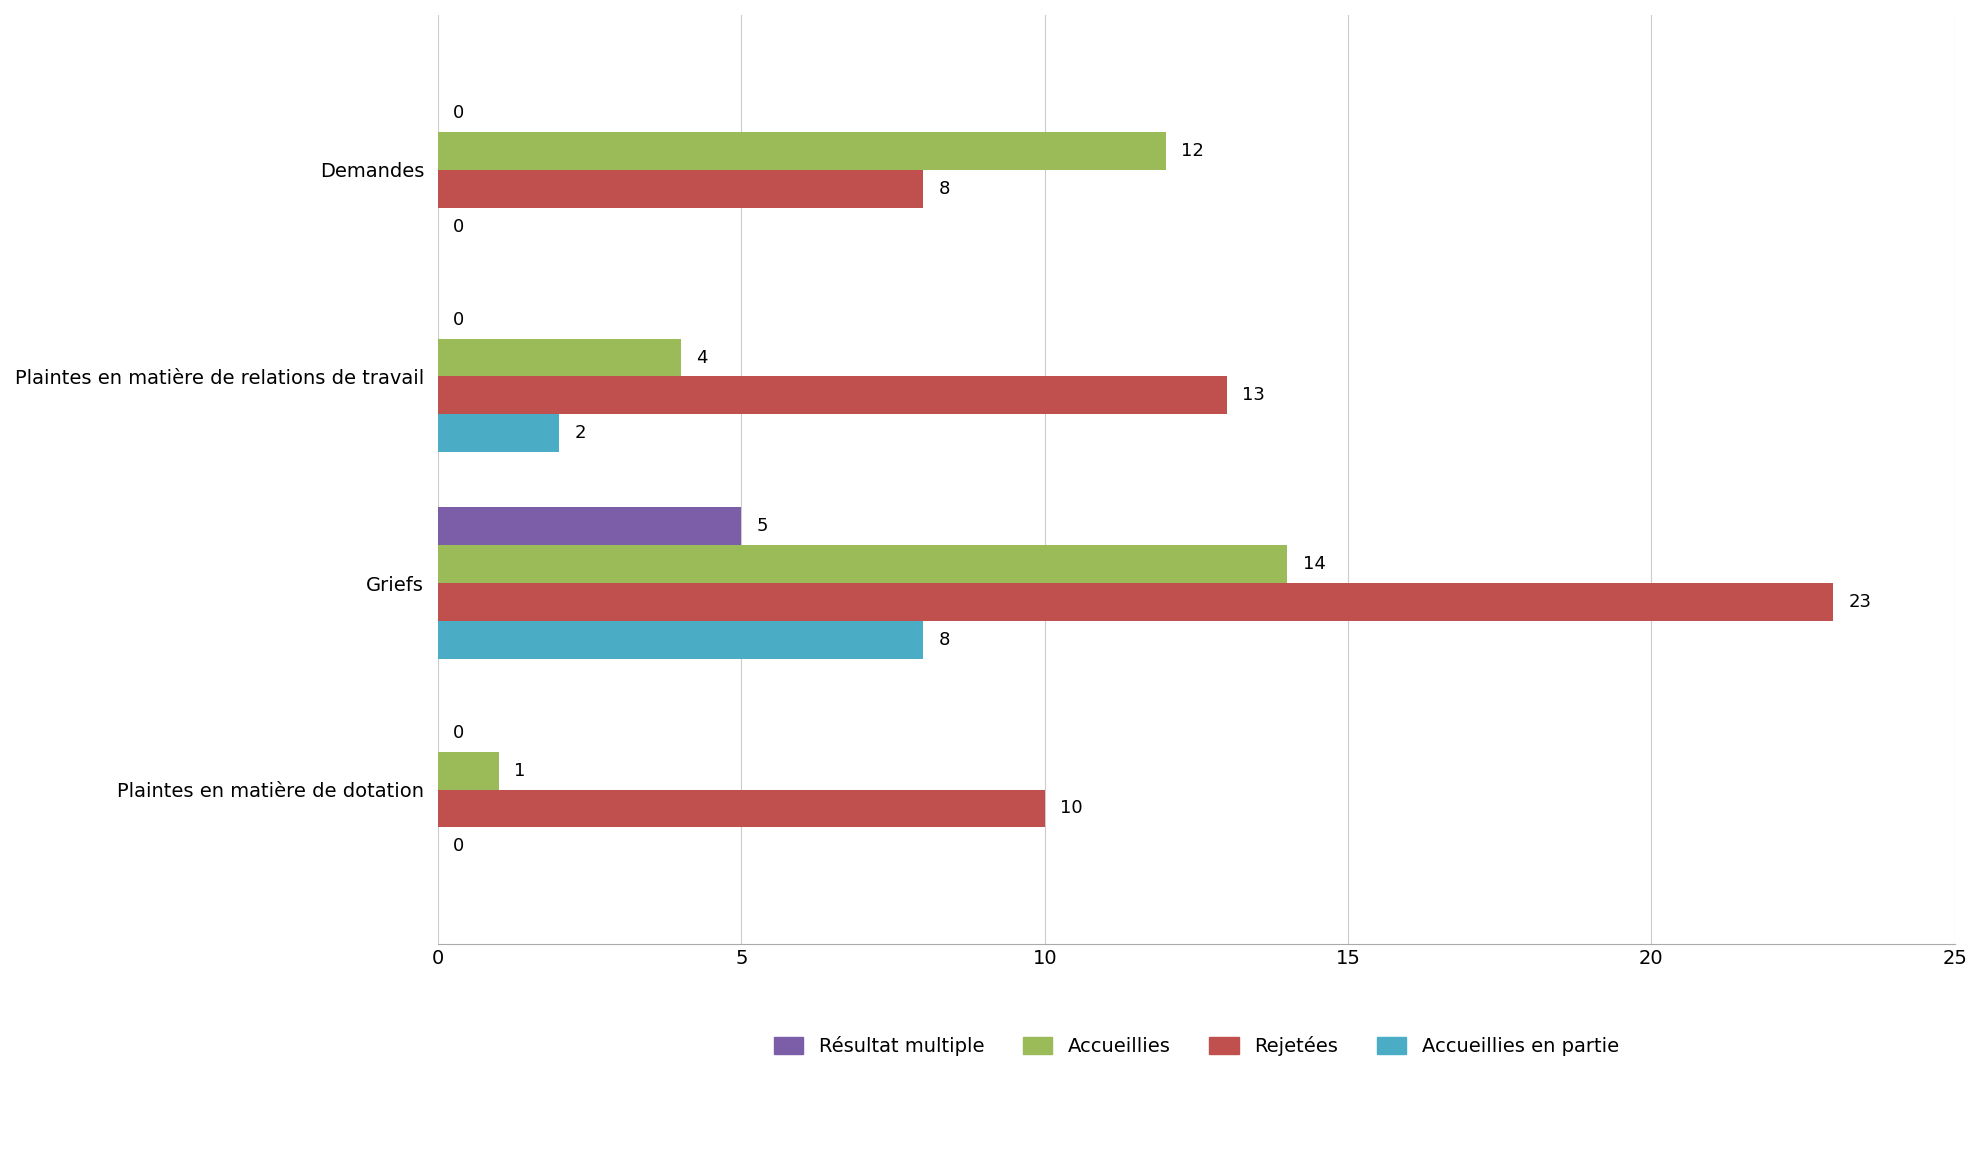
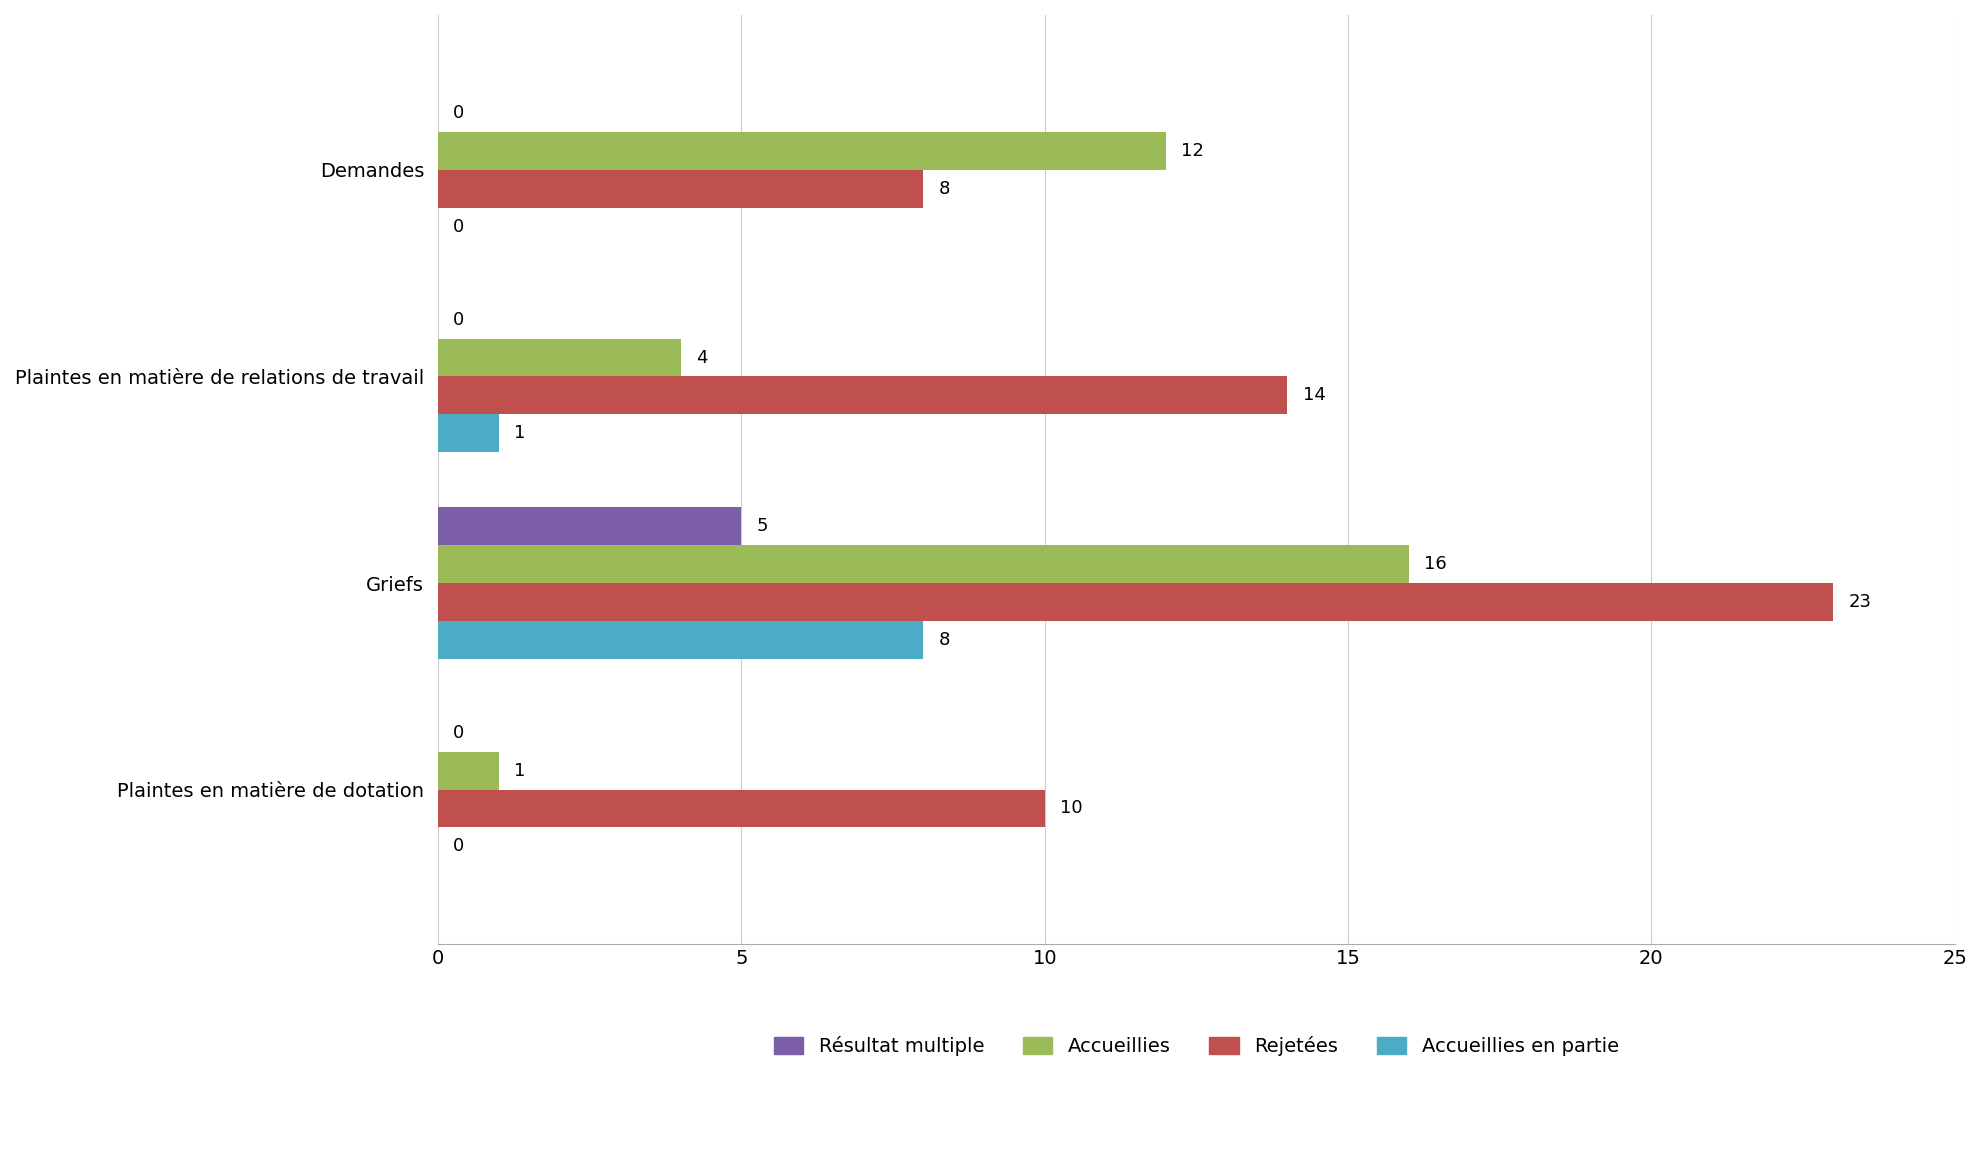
Rejetées/Plaintes en matière de relations de travail: 13 -> 14
Accueillies en partie/Plaintes en matière de relations de travail: 2 -> 1
Accueillies/Griefs: 14 -> 16
